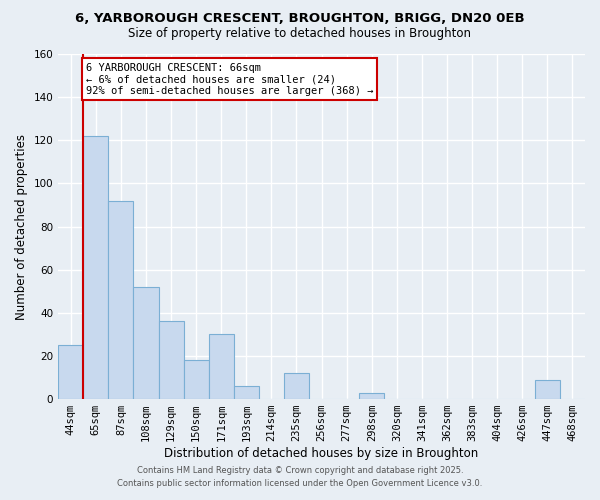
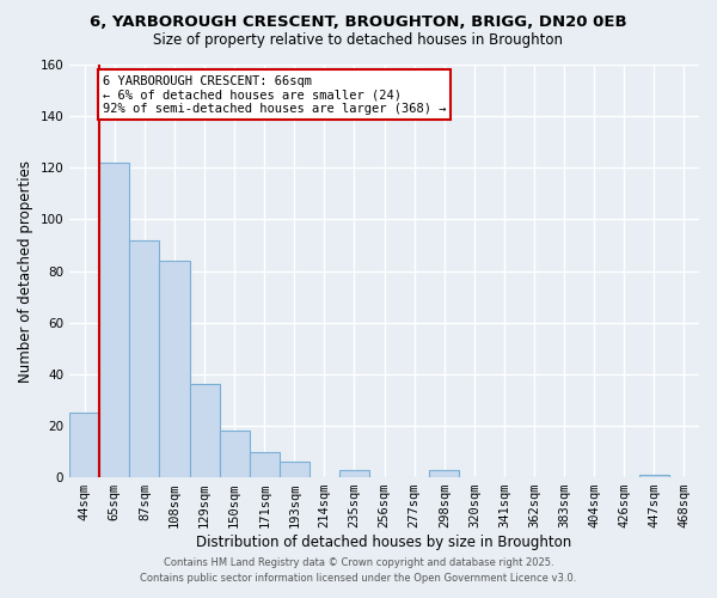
108sqm: 52 -> 84
171sqm: 30 -> 10
235sqm: 12 -> 3
447sqm: 9 -> 1
